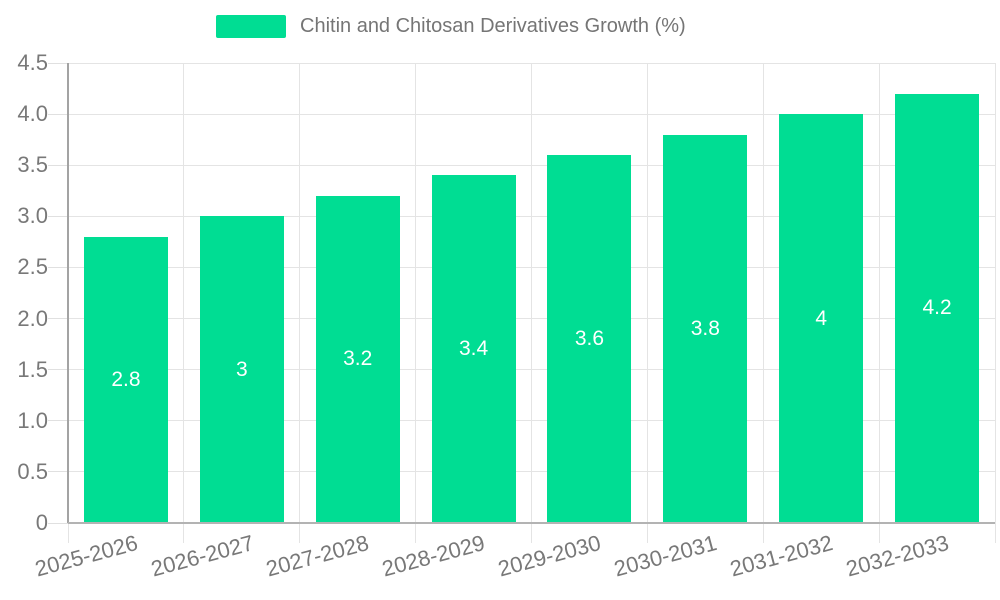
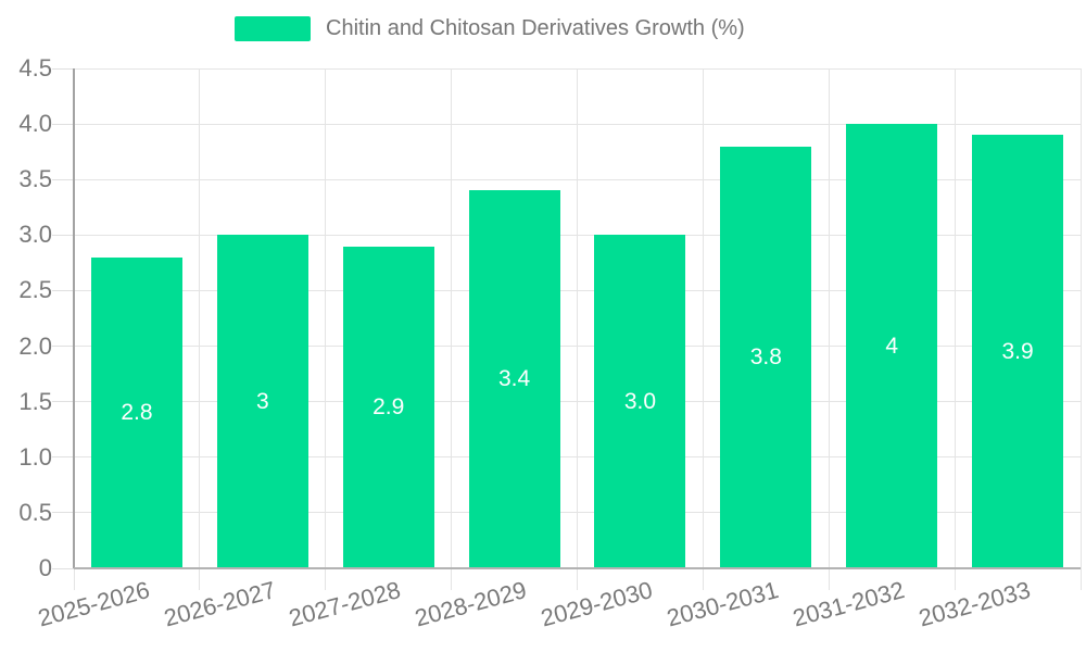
2027-2028: 3.2 -> 2.9
2029-2030: 3.6 -> 3.0
2032-2033: 4.2 -> 3.9
